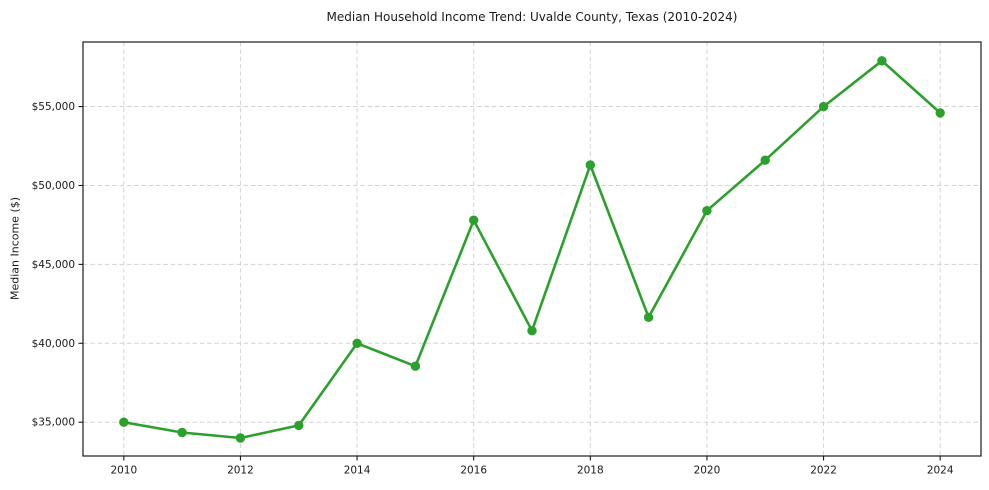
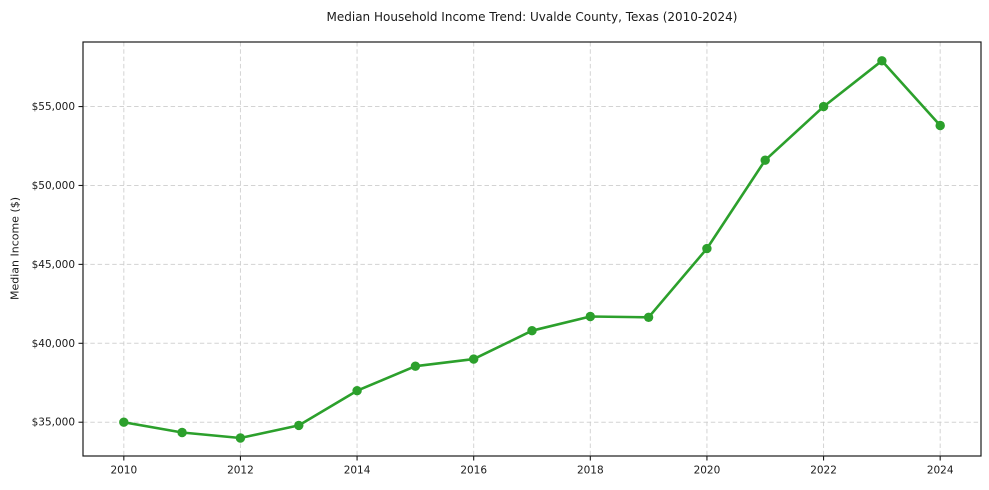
2014: $40000 -> $37000
2016: $47800 -> $39000
2018: $51300 -> $41700
2020: $48400 -> $46000
2024: $54600 -> $53800
